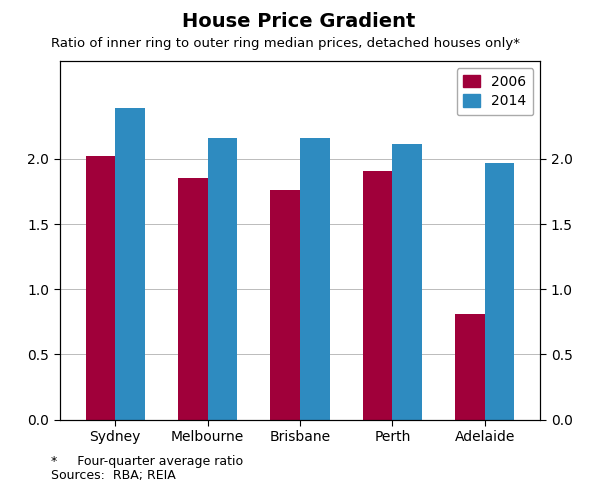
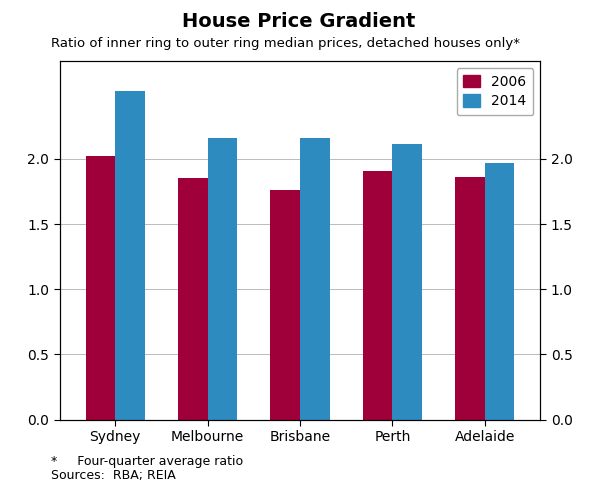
2014/Sydney: 2.39 -> 2.52
2006/Adelaide: 0.81 -> 1.86
